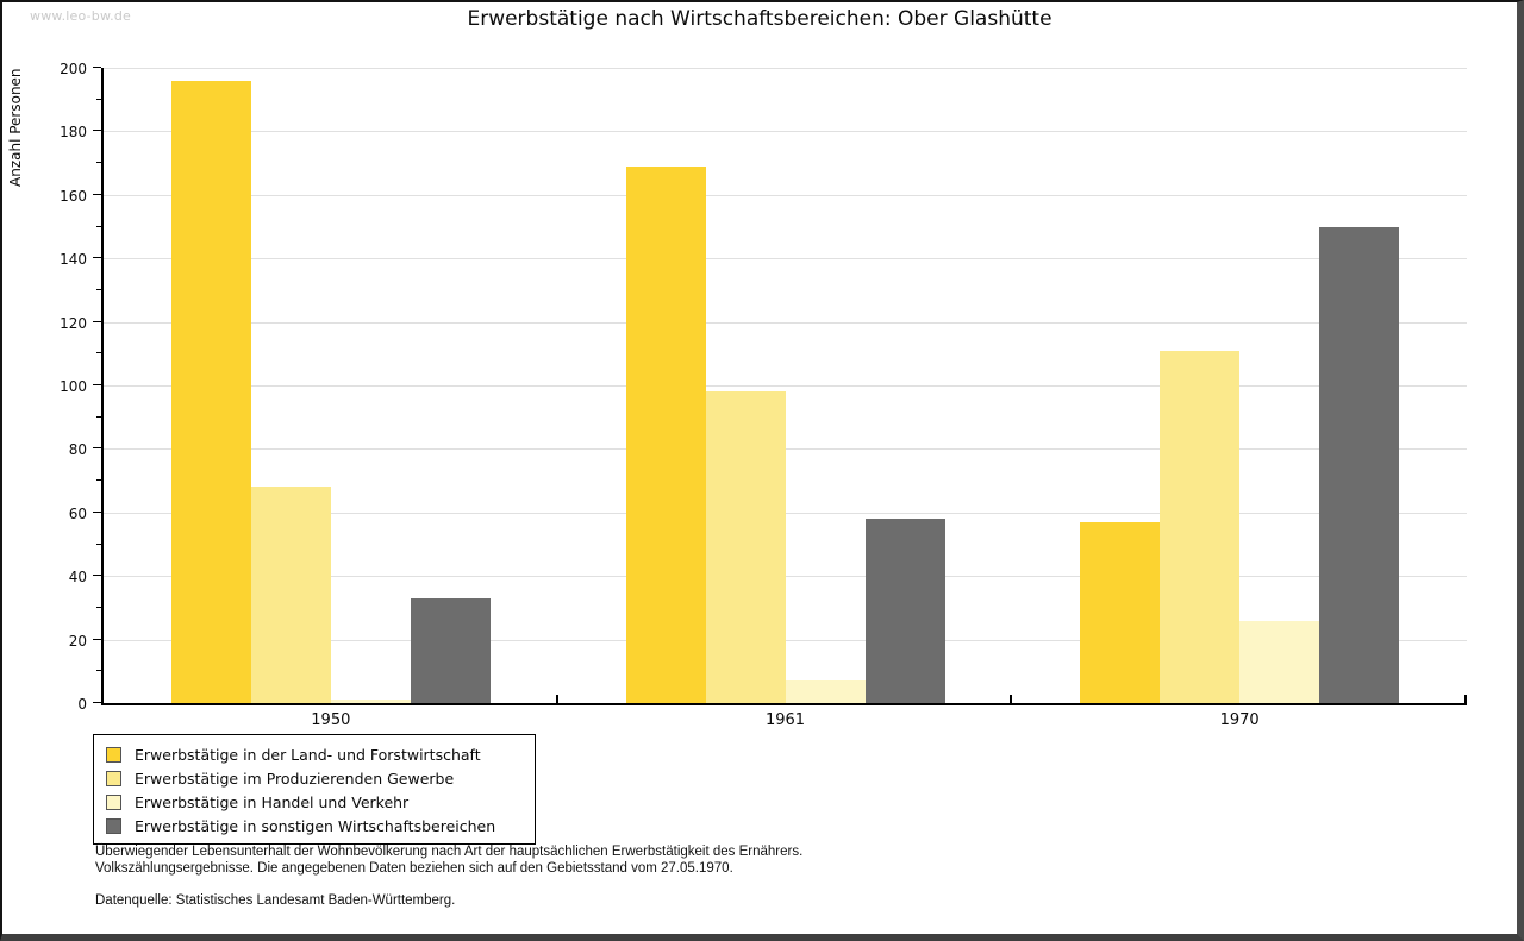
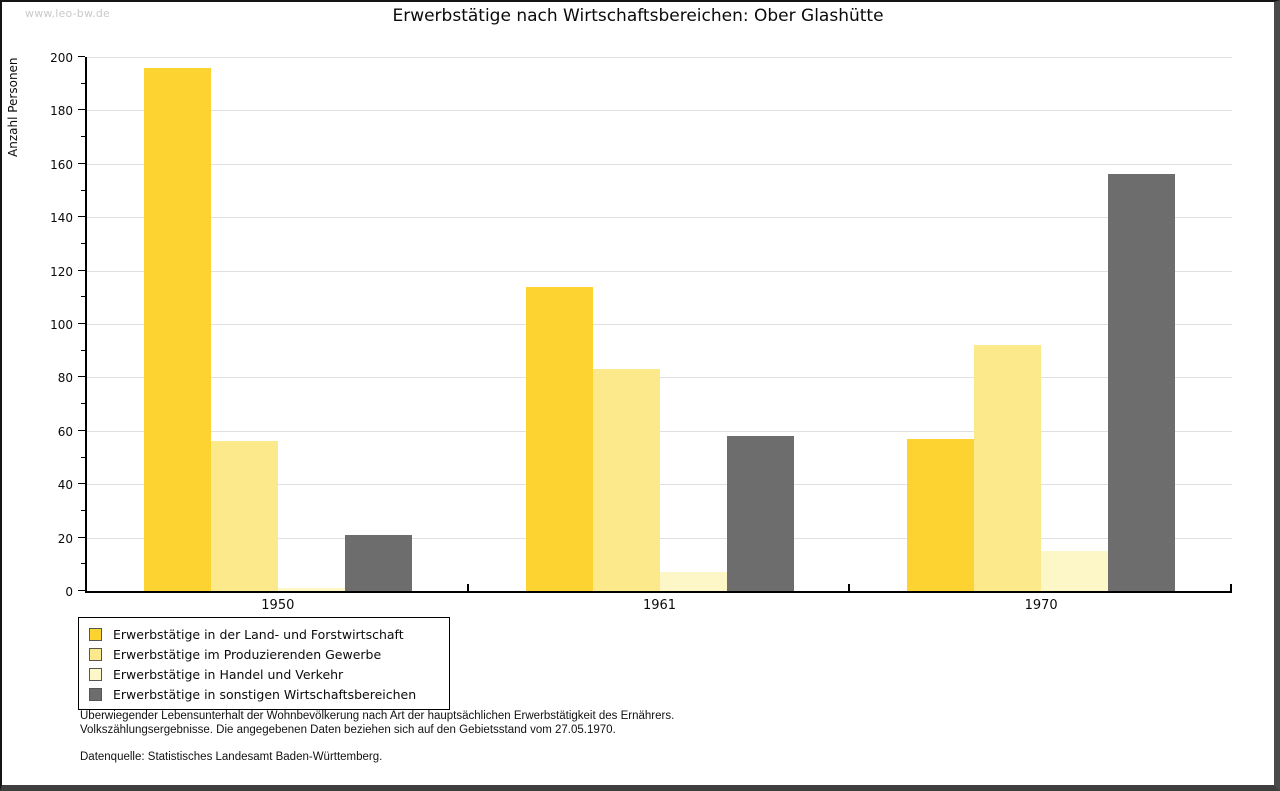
Erwerbstätige im Produzierenden Gewerbe/1950: 68 -> 56
Erwerbstätige in sonstigen Wirtschaftsbereichen/1950: 33 -> 21
Erwerbstätige in der Land- und Forstwirtschaft/1961: 169 -> 114
Erwerbstätige im Produzierenden Gewerbe/1961: 98 -> 83
Erwerbstätige im Produzierenden Gewerbe/1970: 111 -> 92
Erwerbstätige in Handel und Verkehr/1970: 26 -> 15
Erwerbstätige in sonstigen Wirtschaftsbereichen/1970: 150 -> 156
